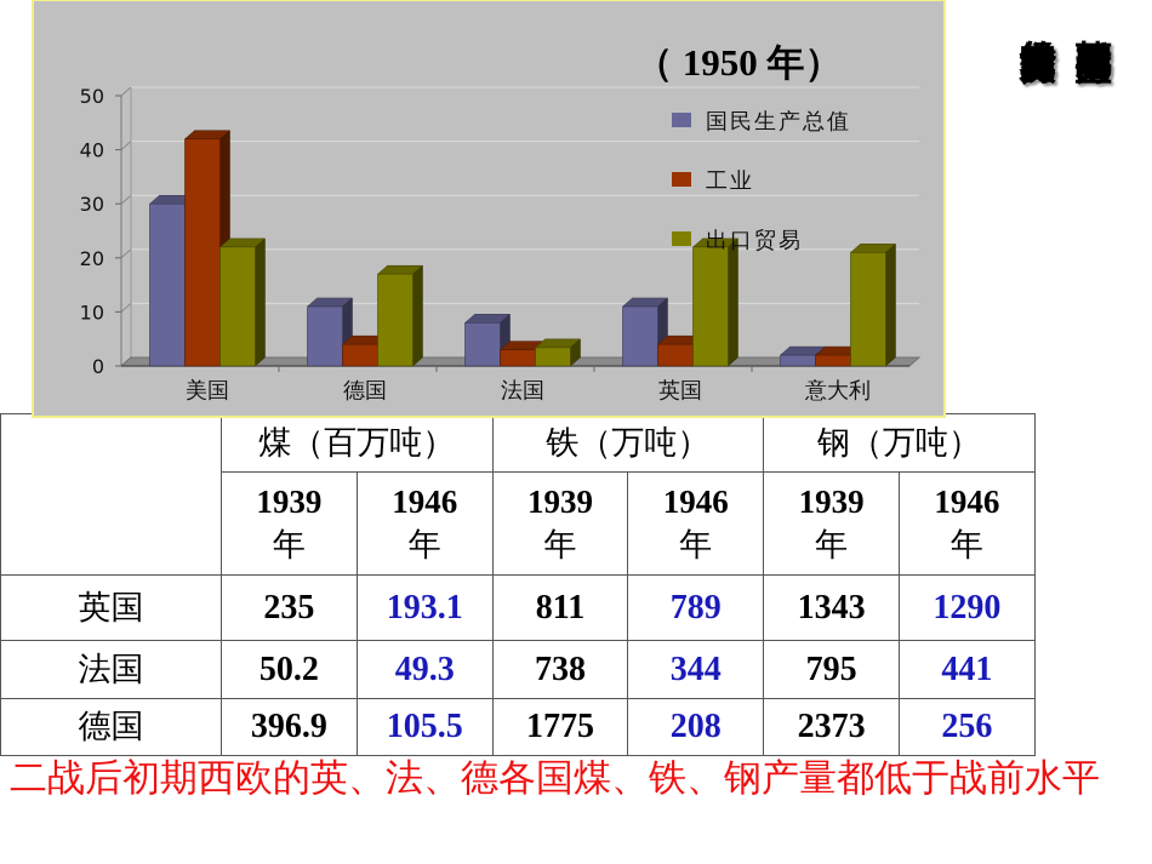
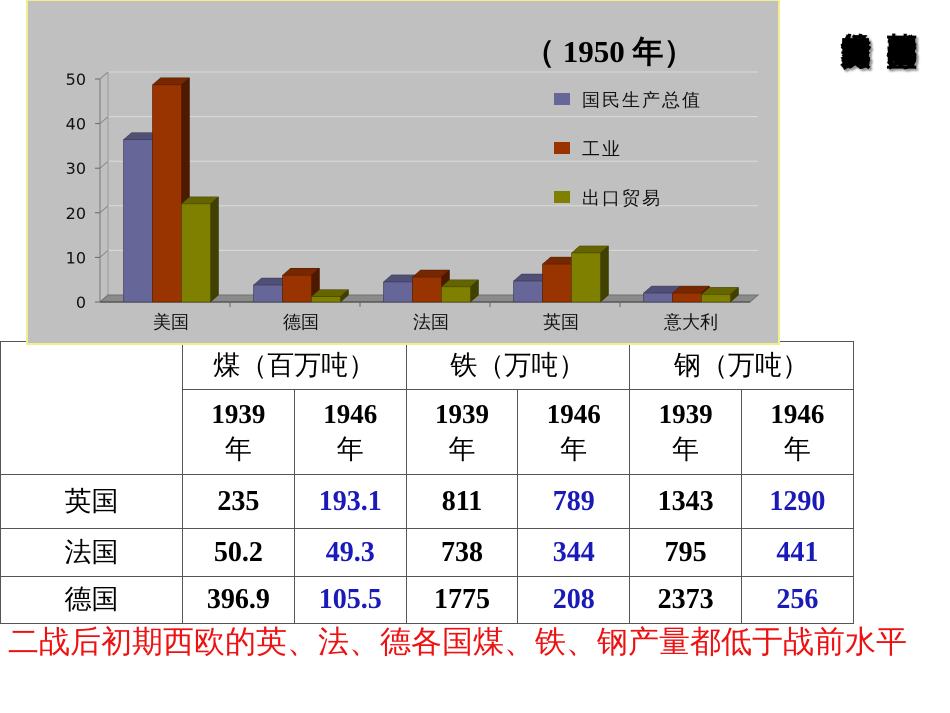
国民生产总值/美国: 30 -> 36
工业/美国: 42 -> 49
国民生产总值/德国: 11 -> 4
工业/德国: 4 -> 6
出口贸易/德国: 17 -> 1
国民生产总值/法国: 8 -> 4
工业/法国: 3 -> 6
国民生产总值/英国: 11 -> 5
工业/英国: 4 -> 8
出口贸易/英国: 22 -> 11
出口贸易/意大利: 21 -> 2
